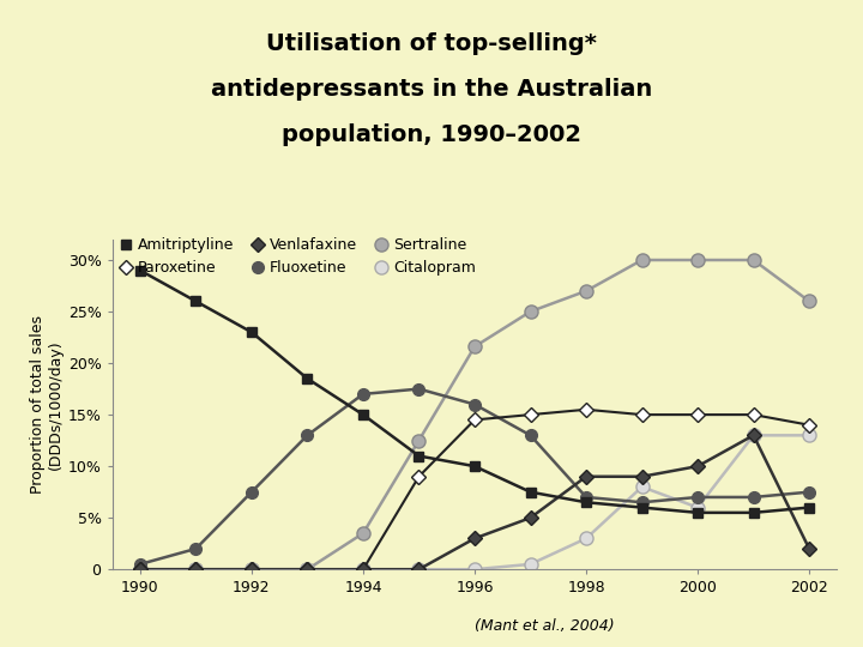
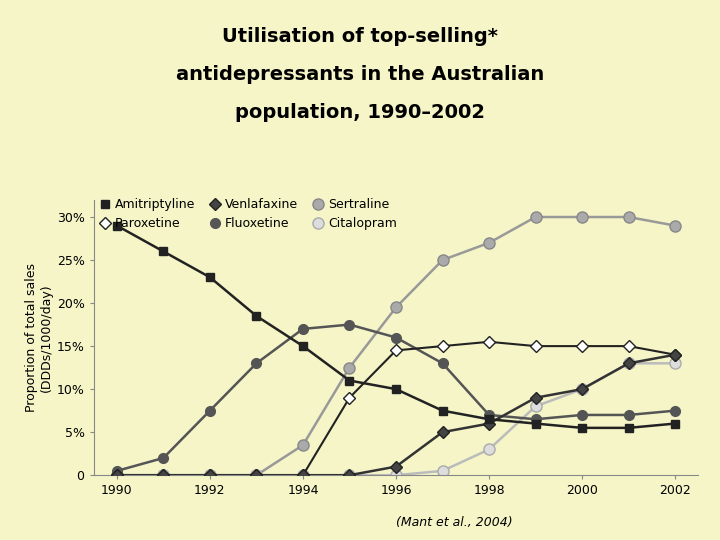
Sertraline/1996: 21.6% -> 19.5%
Venlafaxine/1996: 3% -> 1%
Venlafaxine/1998: 9% -> 6%
Citalopram/2000: 6.0% -> 10.0%
Sertraline/2002: 26.0% -> 29.0%
Venlafaxine/2002: 2% -> 14%
